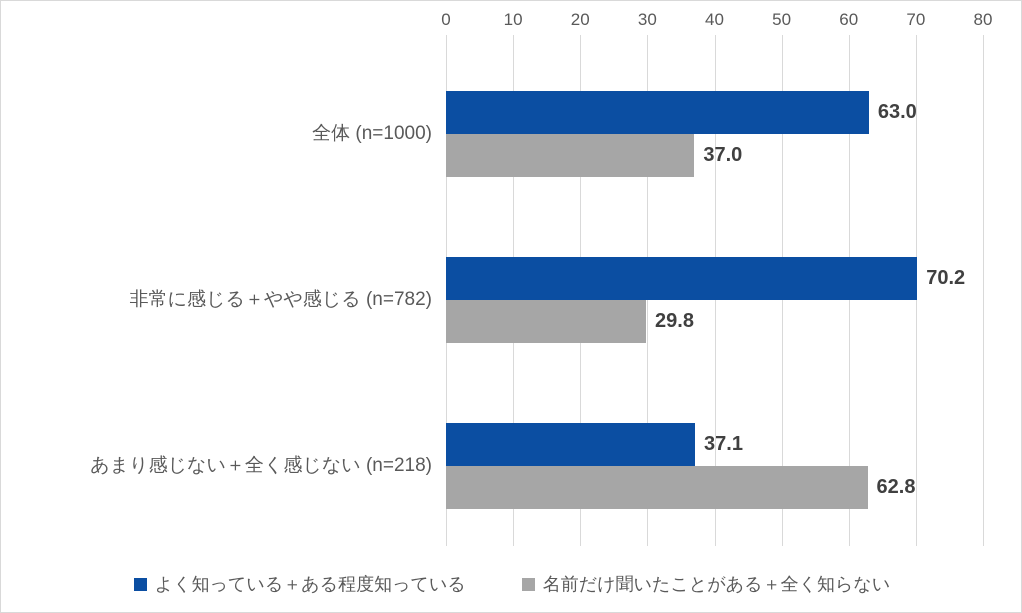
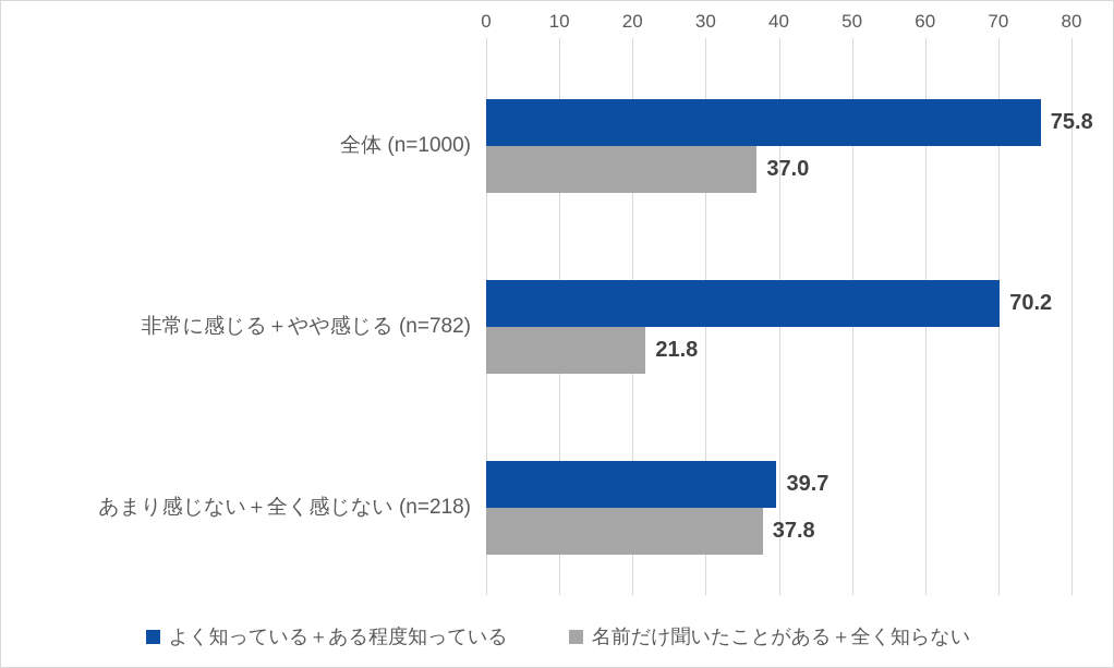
よく知っている＋ある程度知っている/全体 (n=1000): 63.0 -> 75.8
名前だけ聞いたことがある＋全く知らない/非常に感じる＋やや感じる (n=782): 29.8 -> 21.8
よく知っている＋ある程度知っている/あまり感じない＋全く感じない (n=218): 37.1 -> 39.7
名前だけ聞いたことがある＋全く知らない/あまり感じない＋全く感じない (n=218): 62.8 -> 37.8
